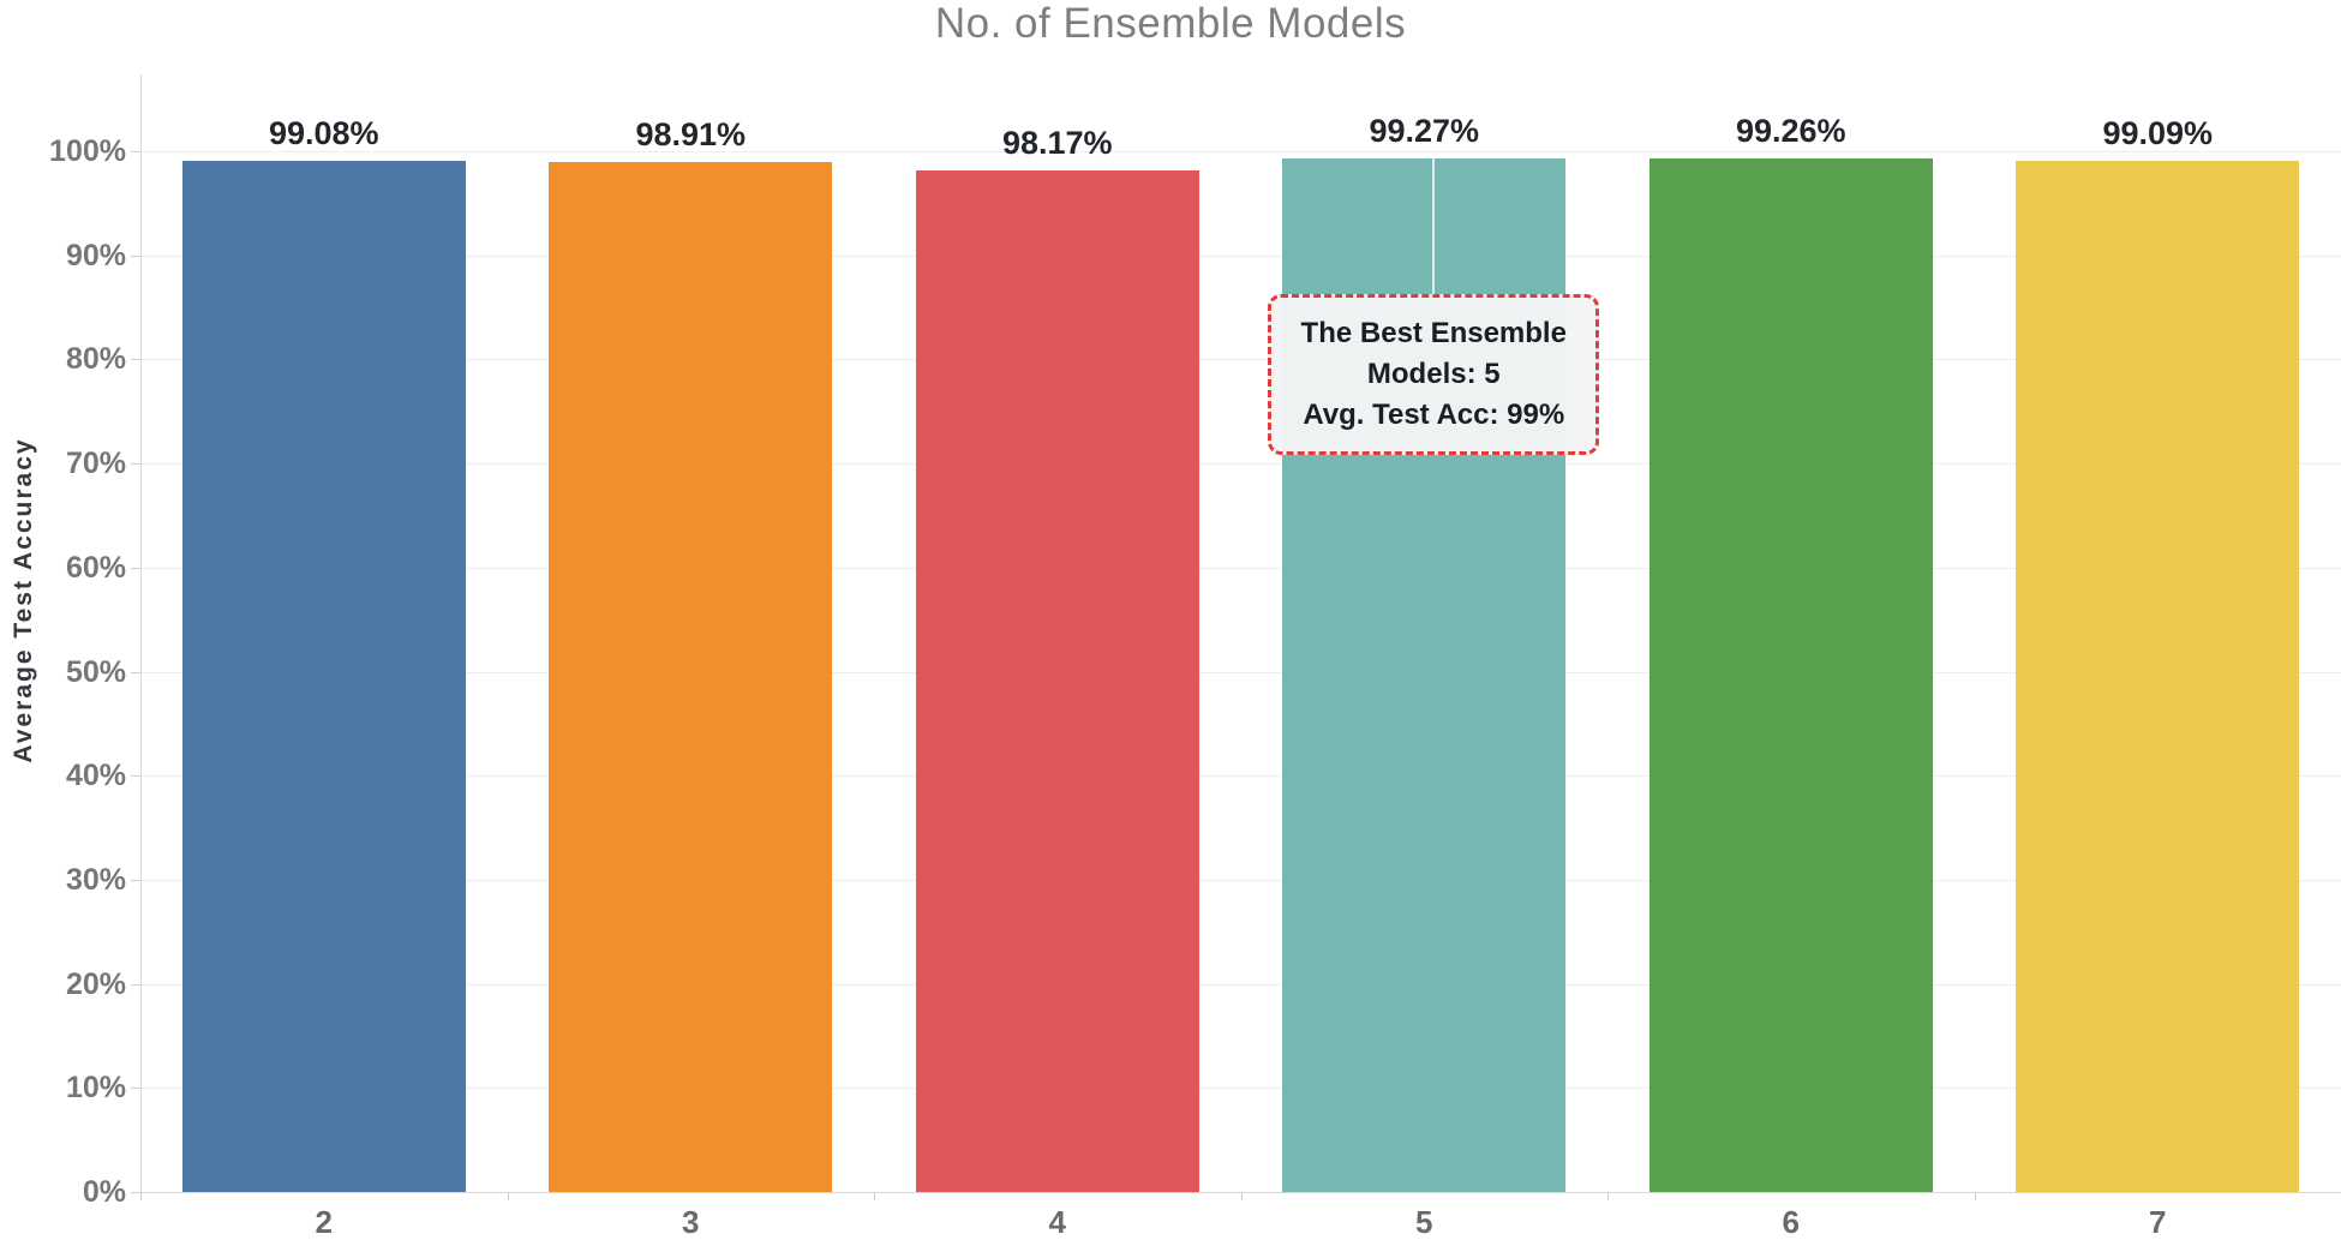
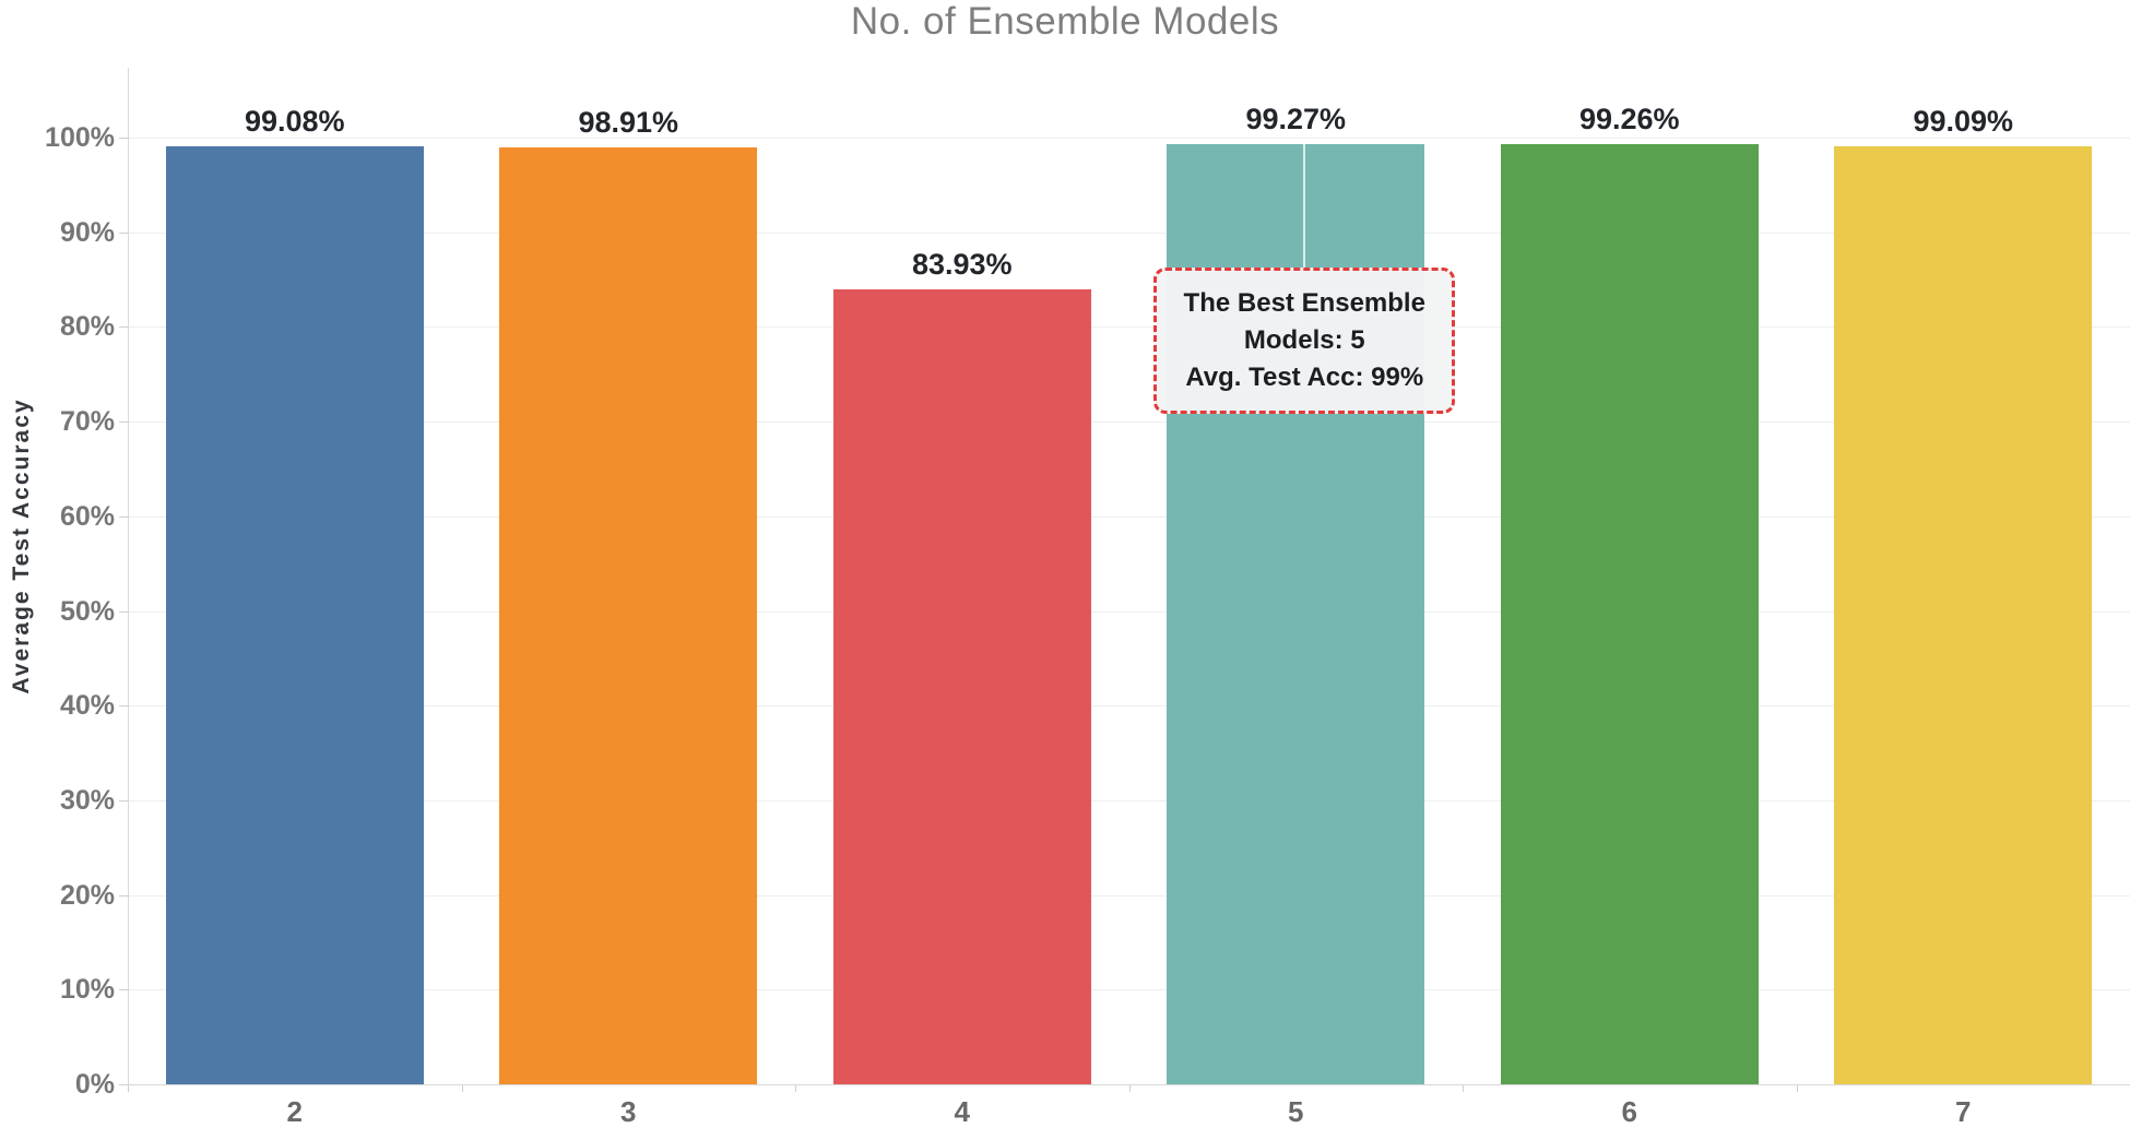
4: 98.17% -> 83.93%
